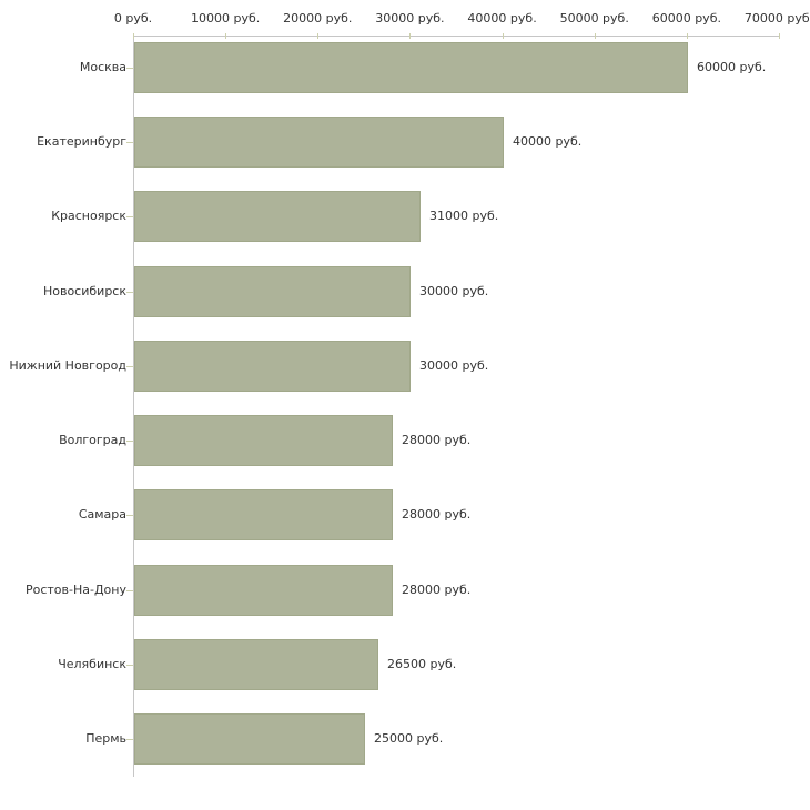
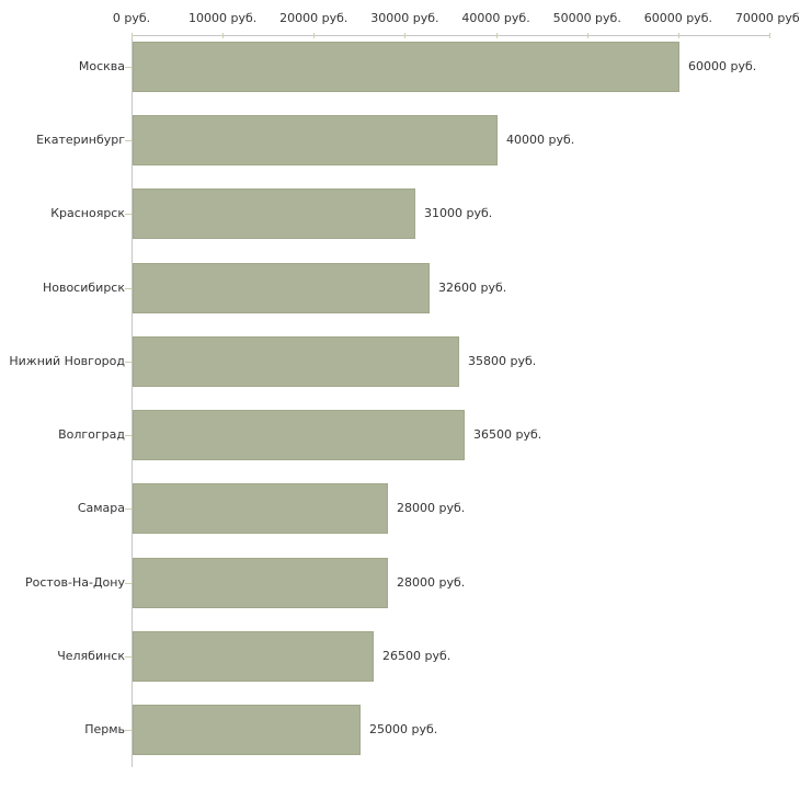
Новосибирск: 30000 -> 32600
Нижний Новгород: 30000 -> 35800
Волгоград: 28000 -> 36500
